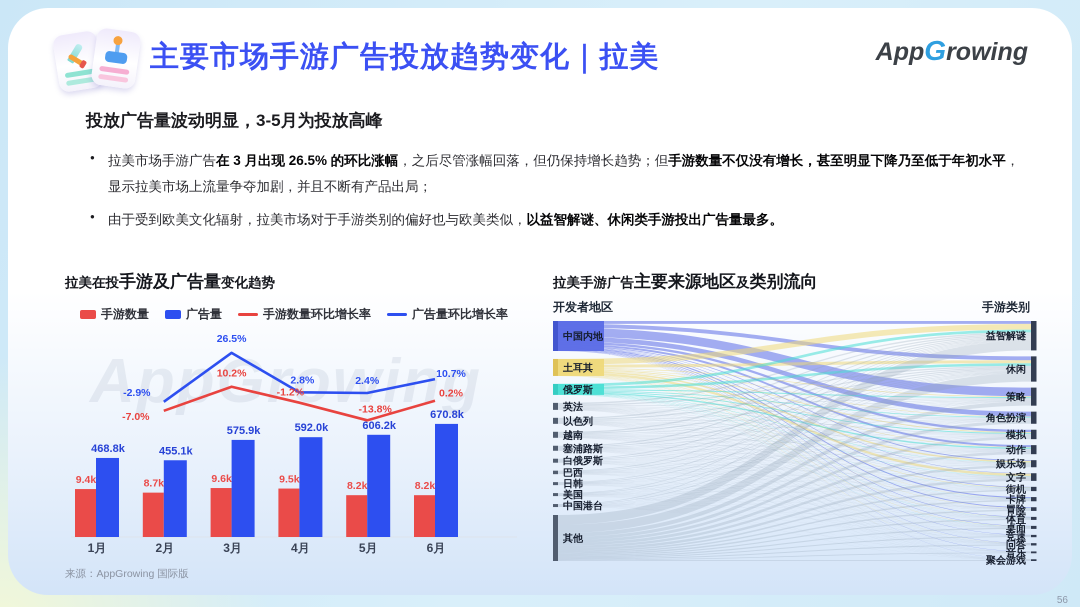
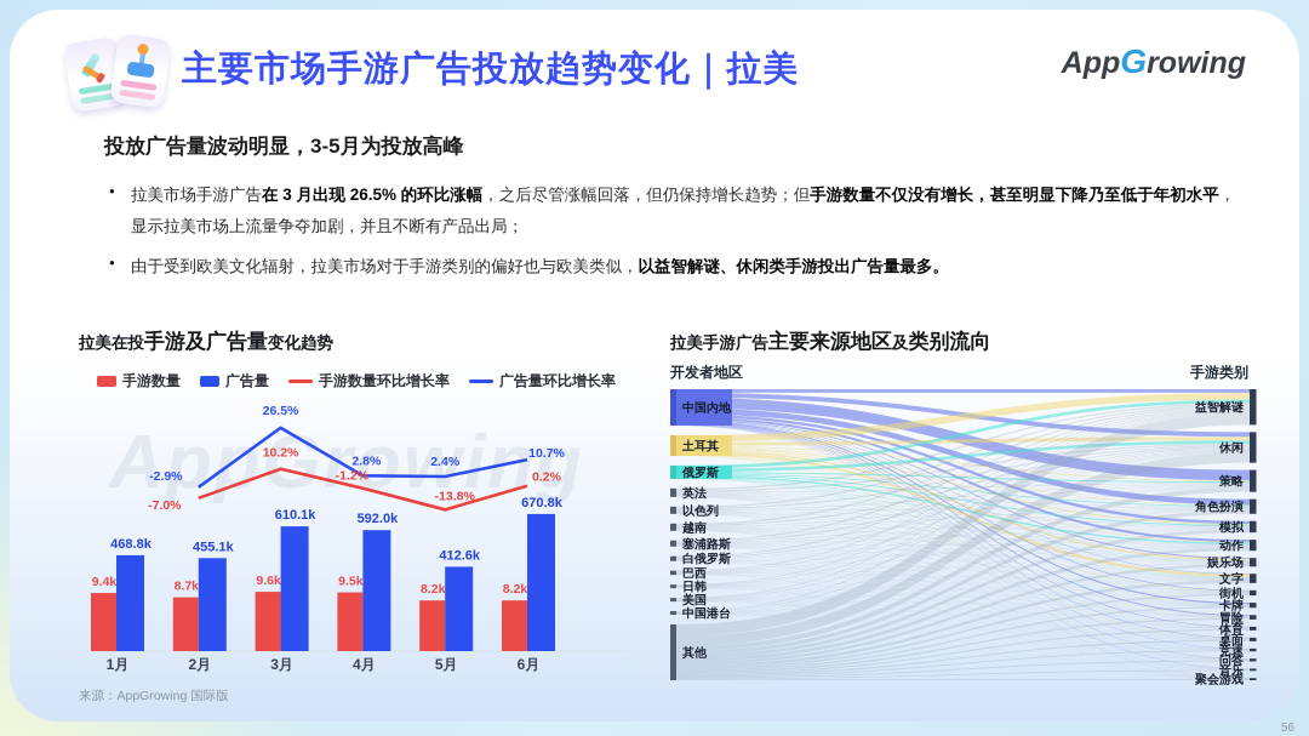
拉美在投手游及广告量变化趋势/广告量/3月: 575.9k -> 610.1k
拉美在投手游及广告量变化趋势/广告量/5月: 606.2k -> 412.6k
